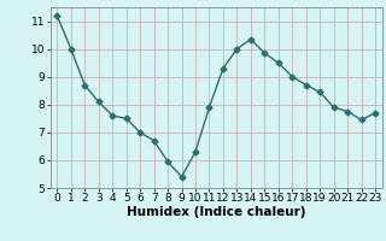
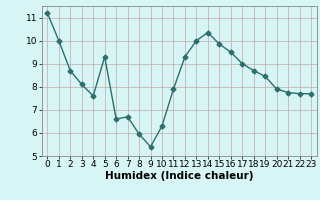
5: 7.50 -> 9.30
6: 7.00 -> 6.60
22: 7.45 -> 7.70
